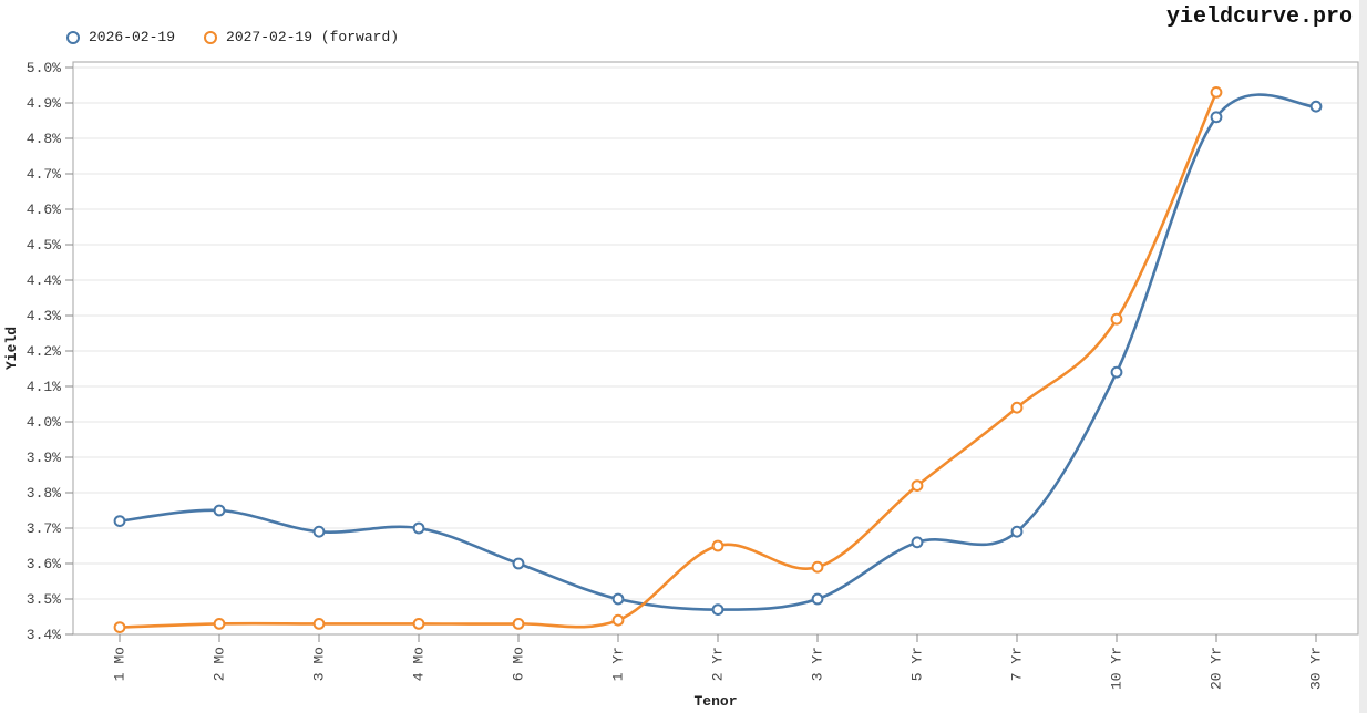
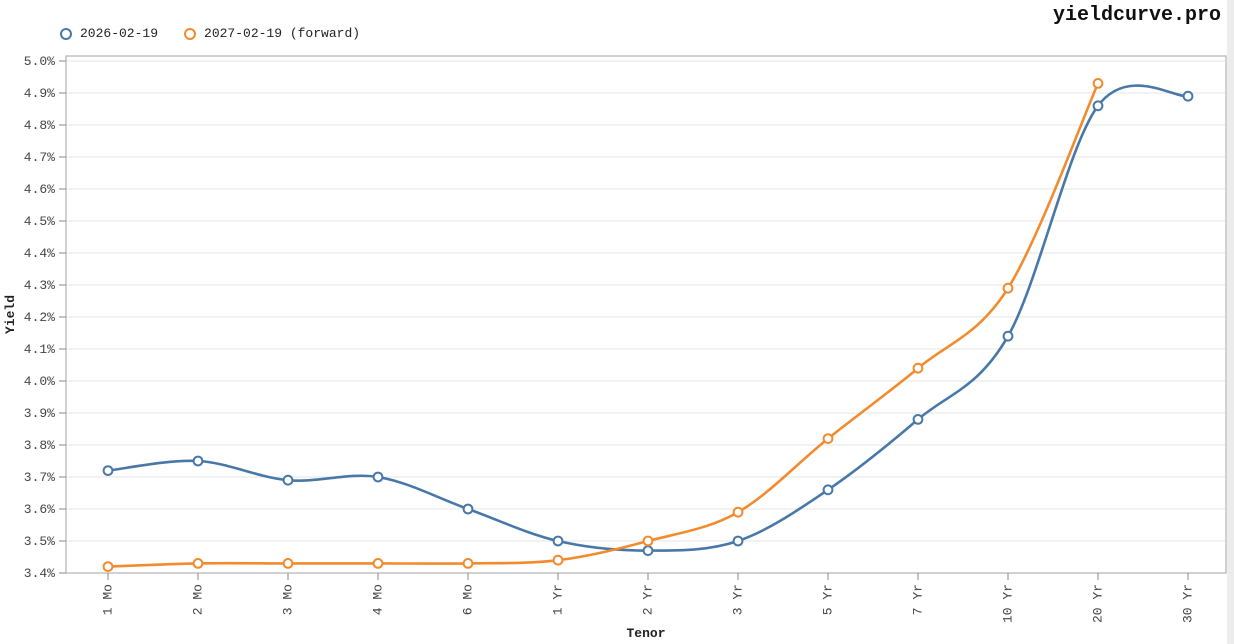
2027-02-19 (forward)/2 Yr: 3.65% -> 3.50%
2026-02-19/7 Yr: 3.69% -> 3.88%
